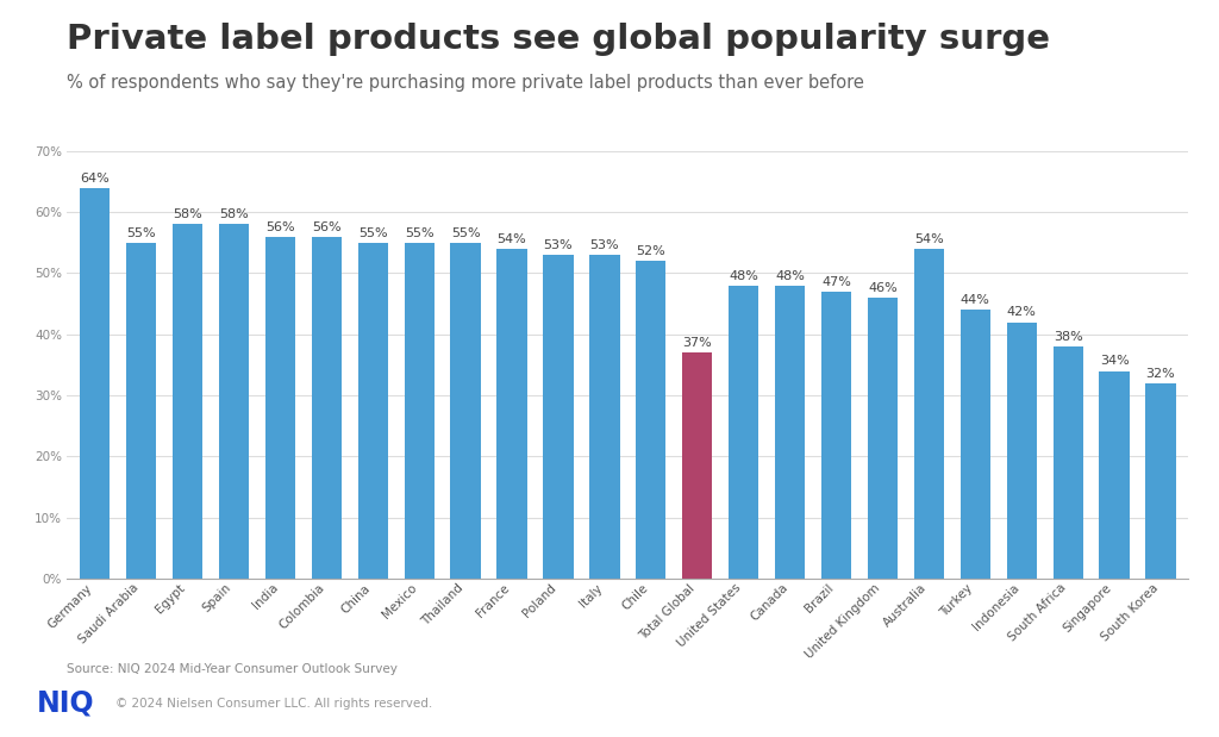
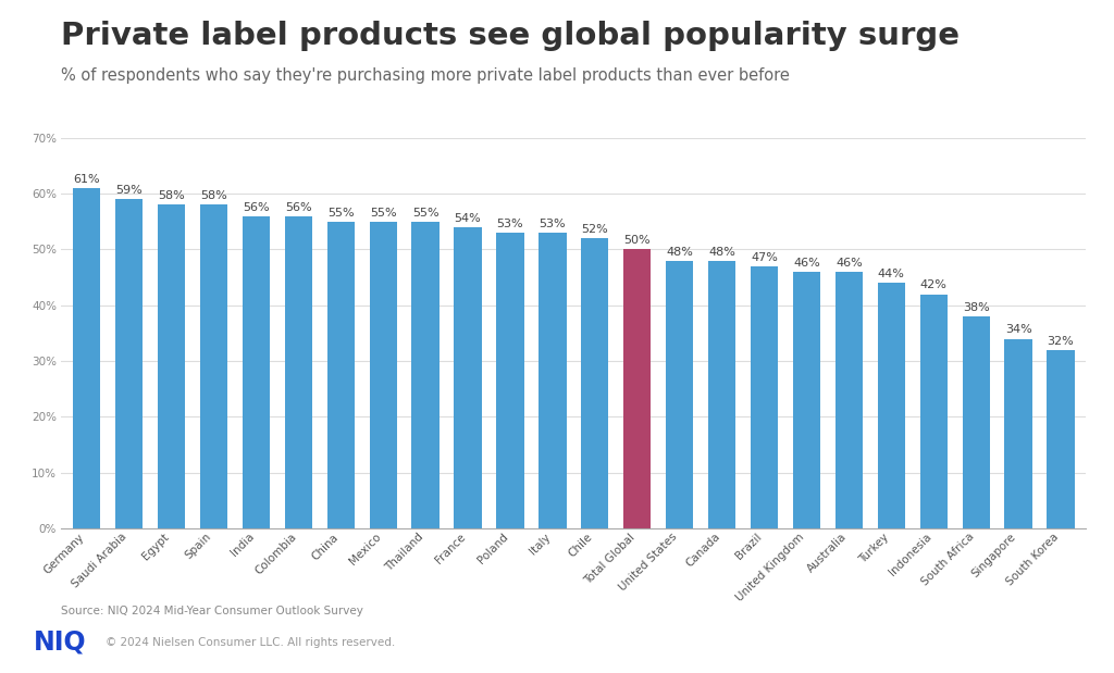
Germany: 64% -> 61%
Saudi Arabia: 55% -> 59%
Total Global: 37% -> 50%
Australia: 54% -> 46%
